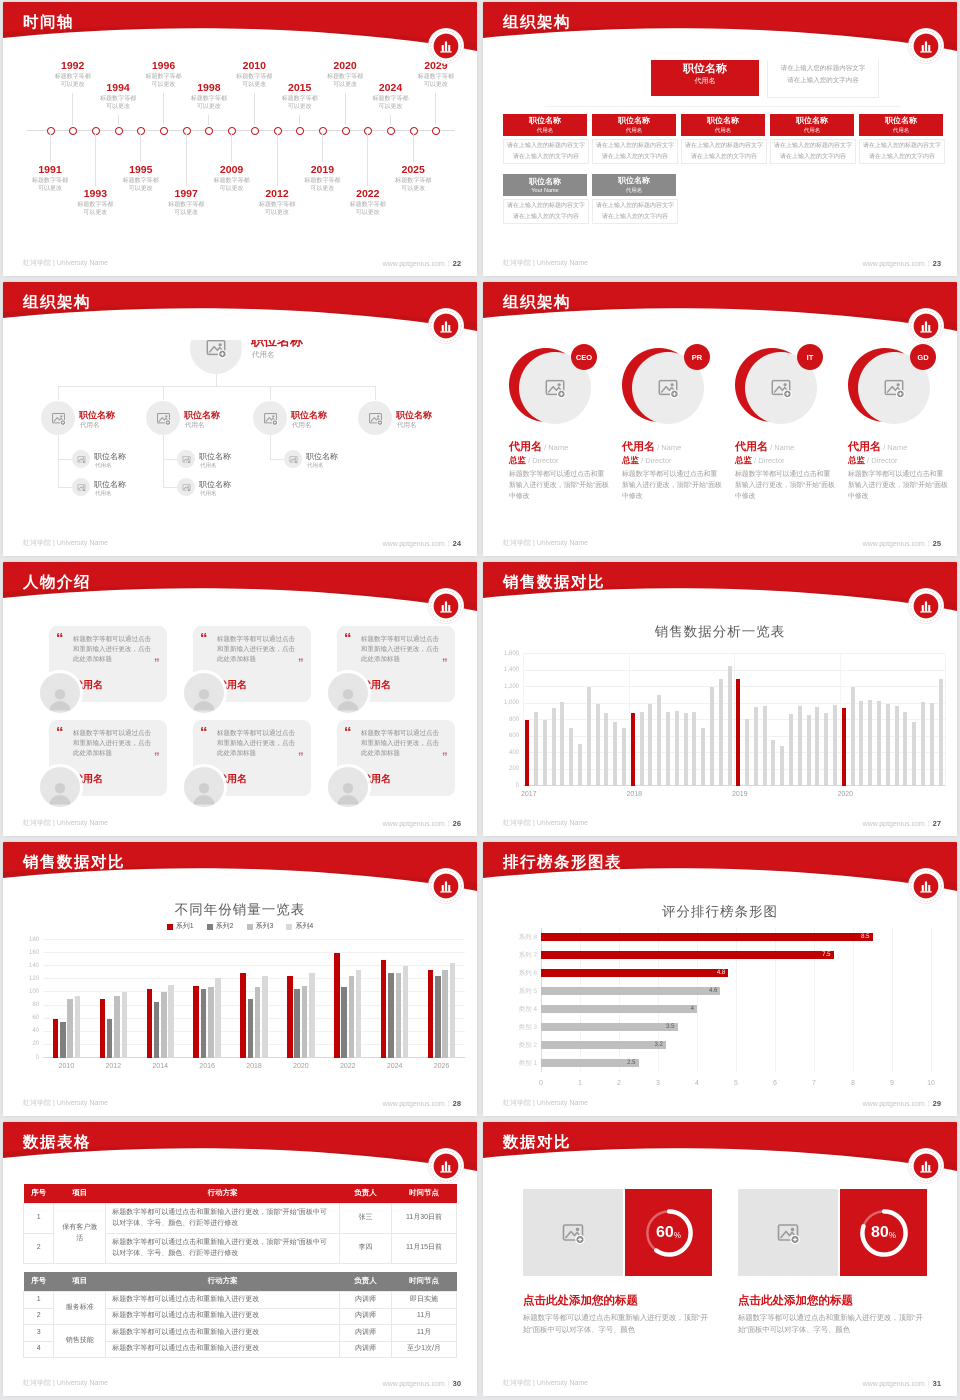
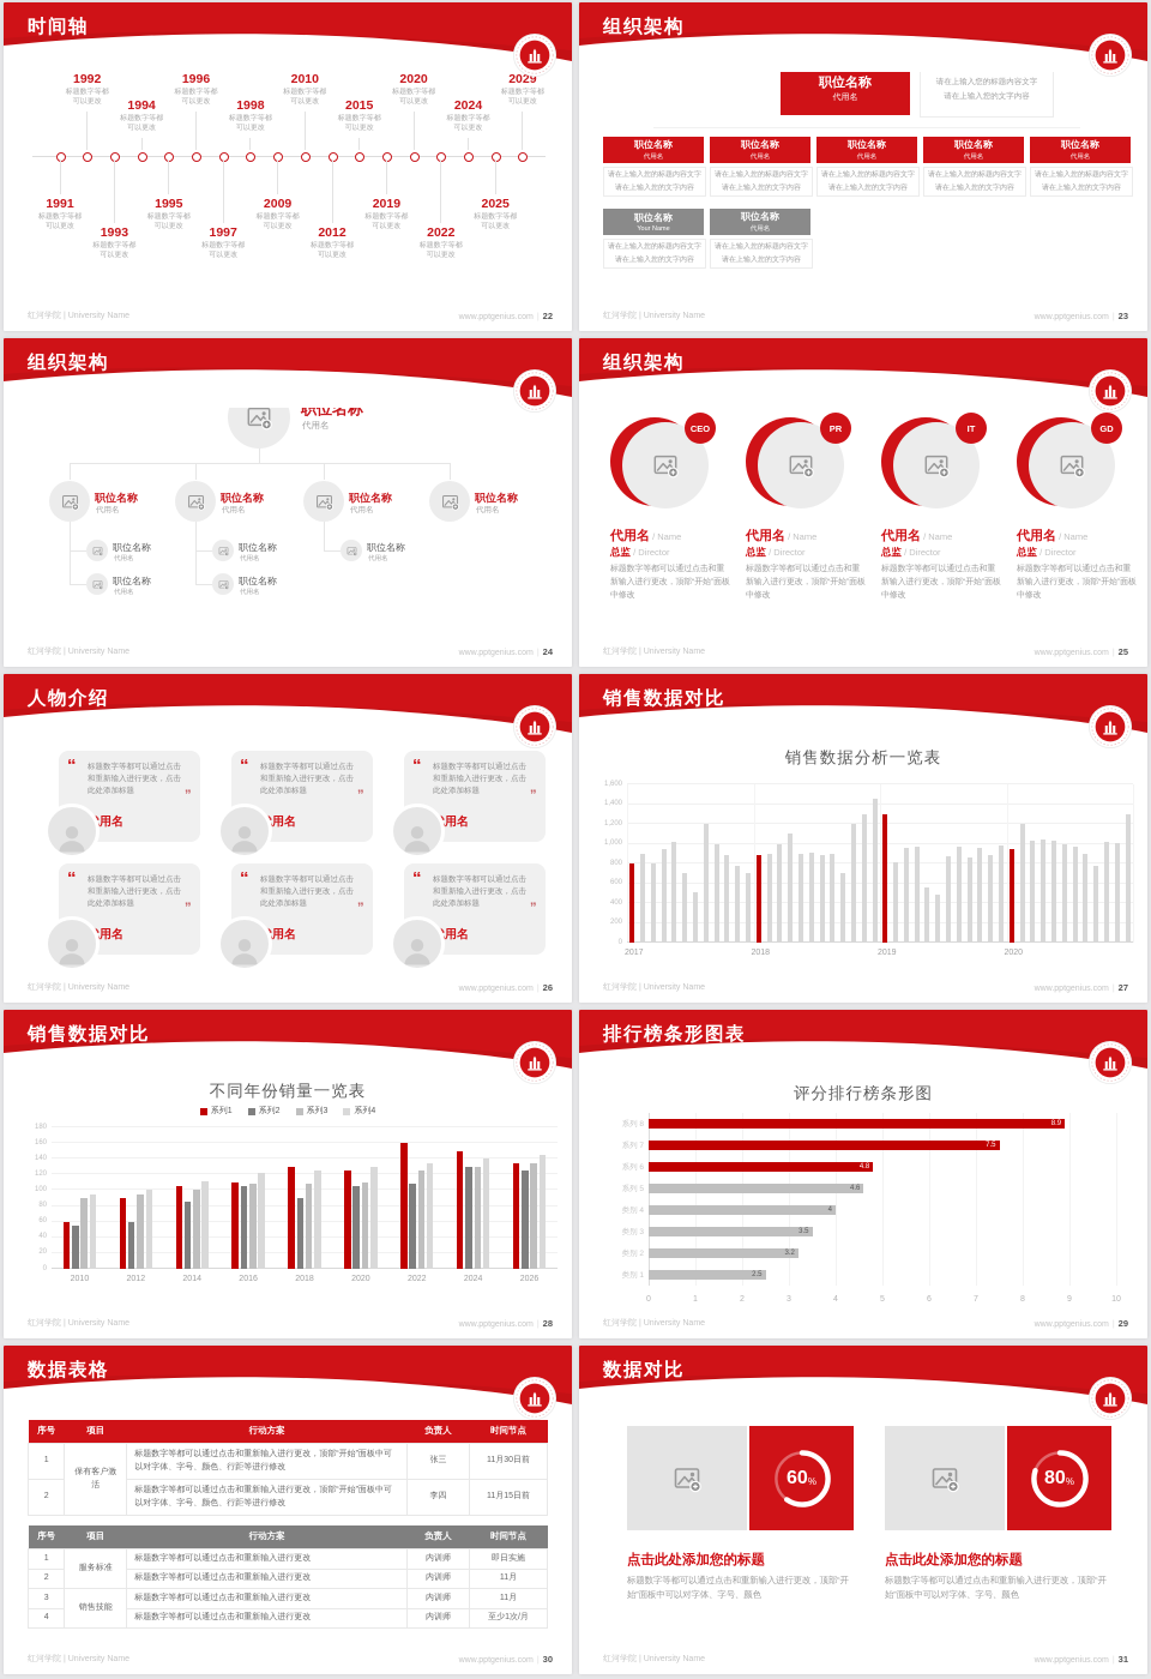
评分排行榜条形图/系列 8: 8.5 -> 8.9
